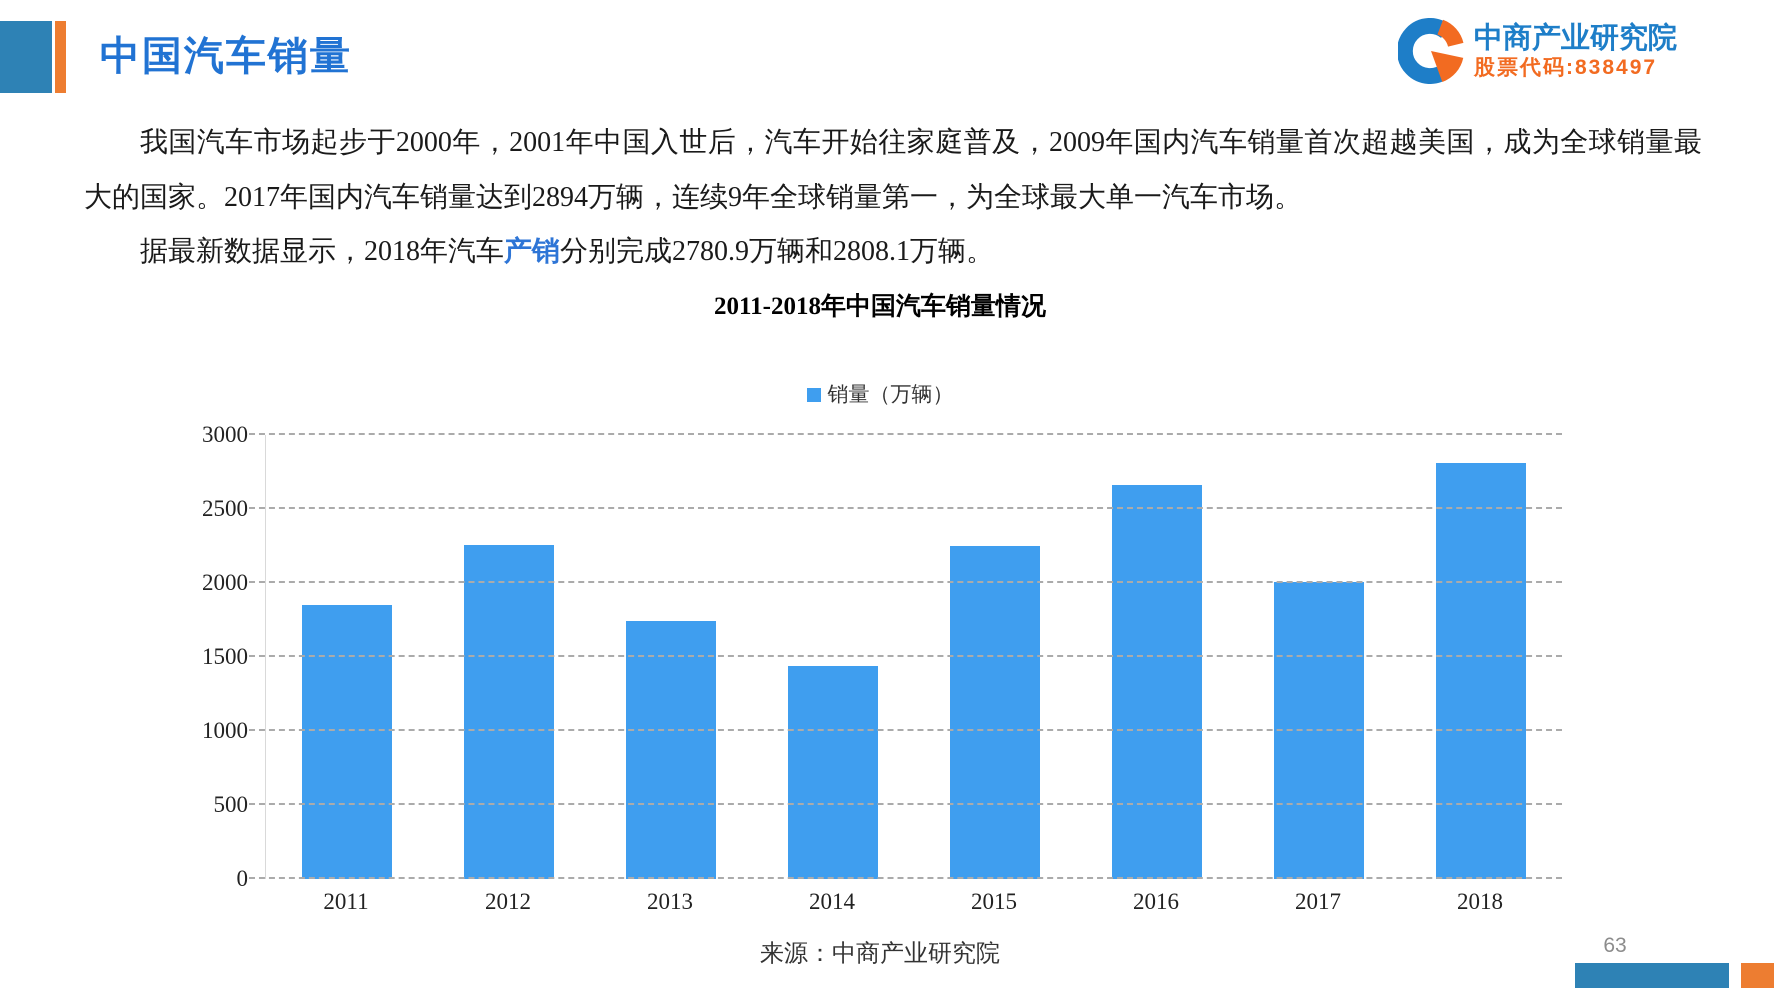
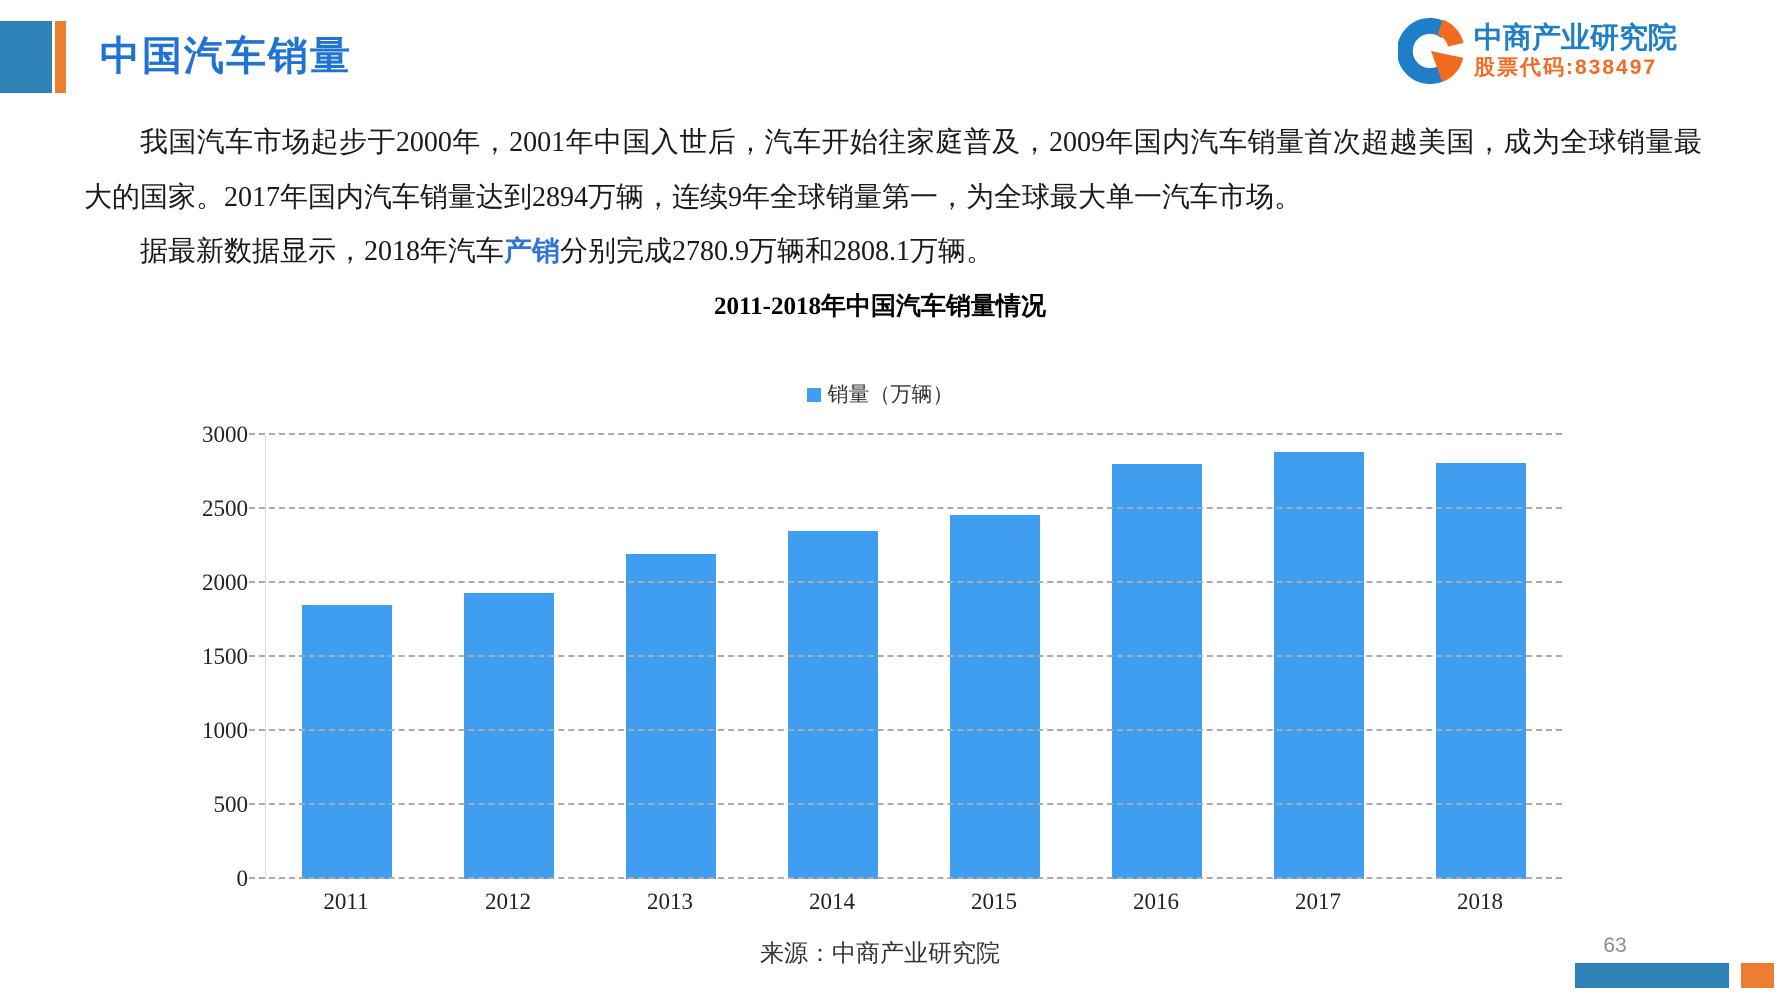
2012: 2260 -> 1930
2013: 1740 -> 2200
2014: 1440 -> 2350
2015: 2250 -> 2460
2016: 2660 -> 2800
2017: 2010 -> 2890
